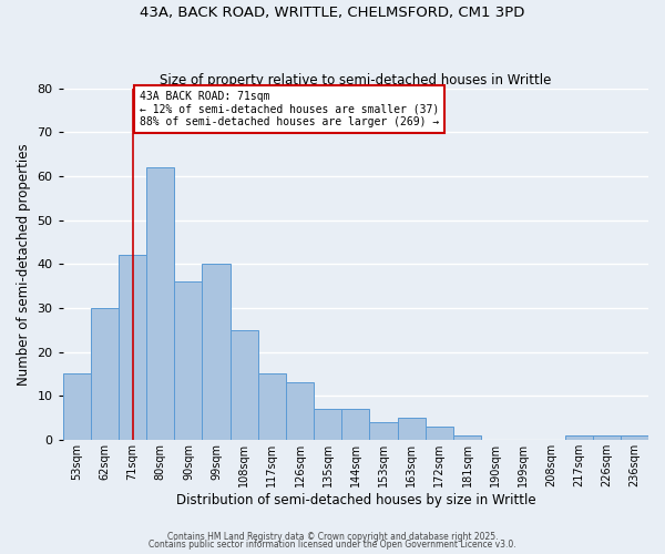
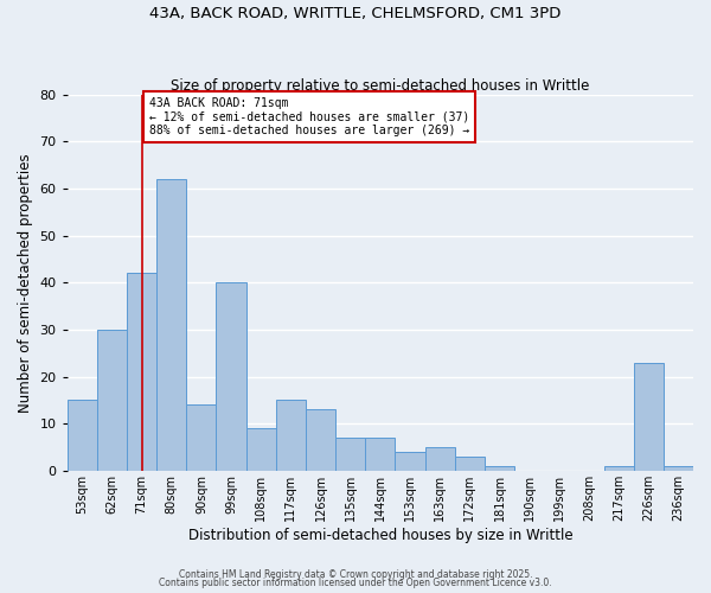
90sqm: 36 -> 14
108sqm: 25 -> 9
226sqm: 1 -> 23
